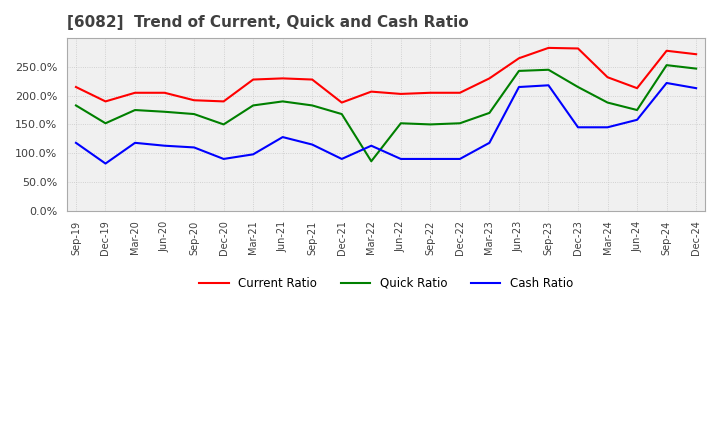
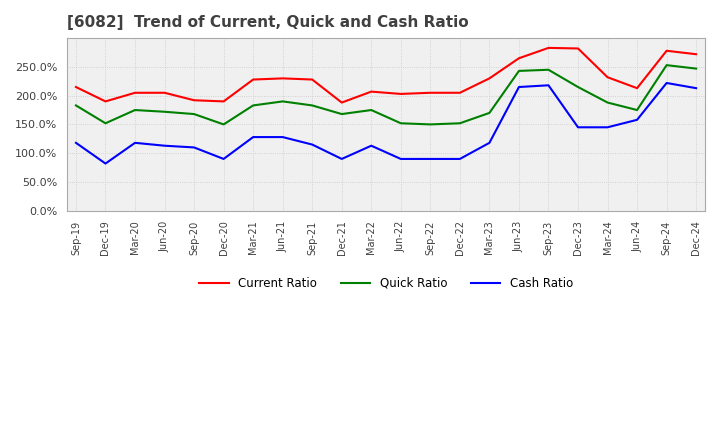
Cash Ratio/Mar-21: 98% -> 128%
Quick Ratio/Mar-22: 86% -> 175%
